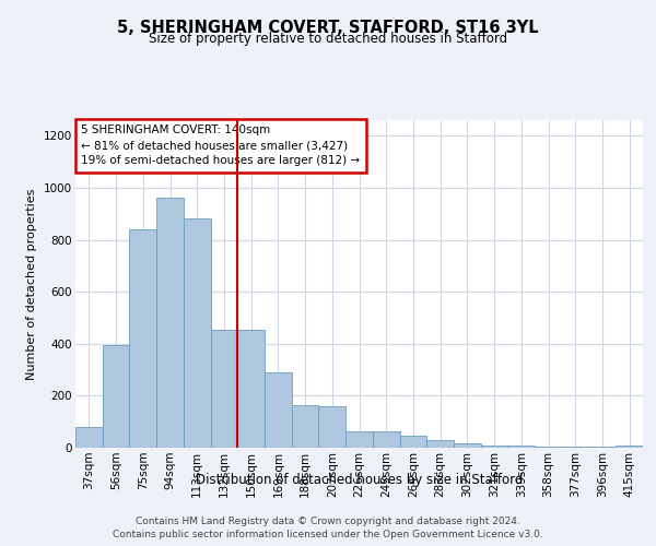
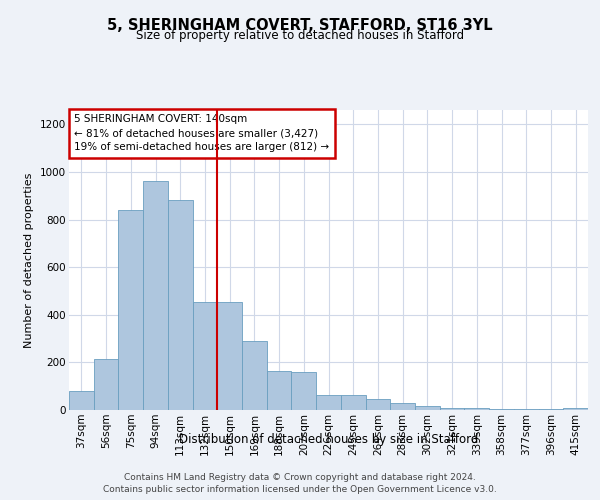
56sqm: 395 -> 215
